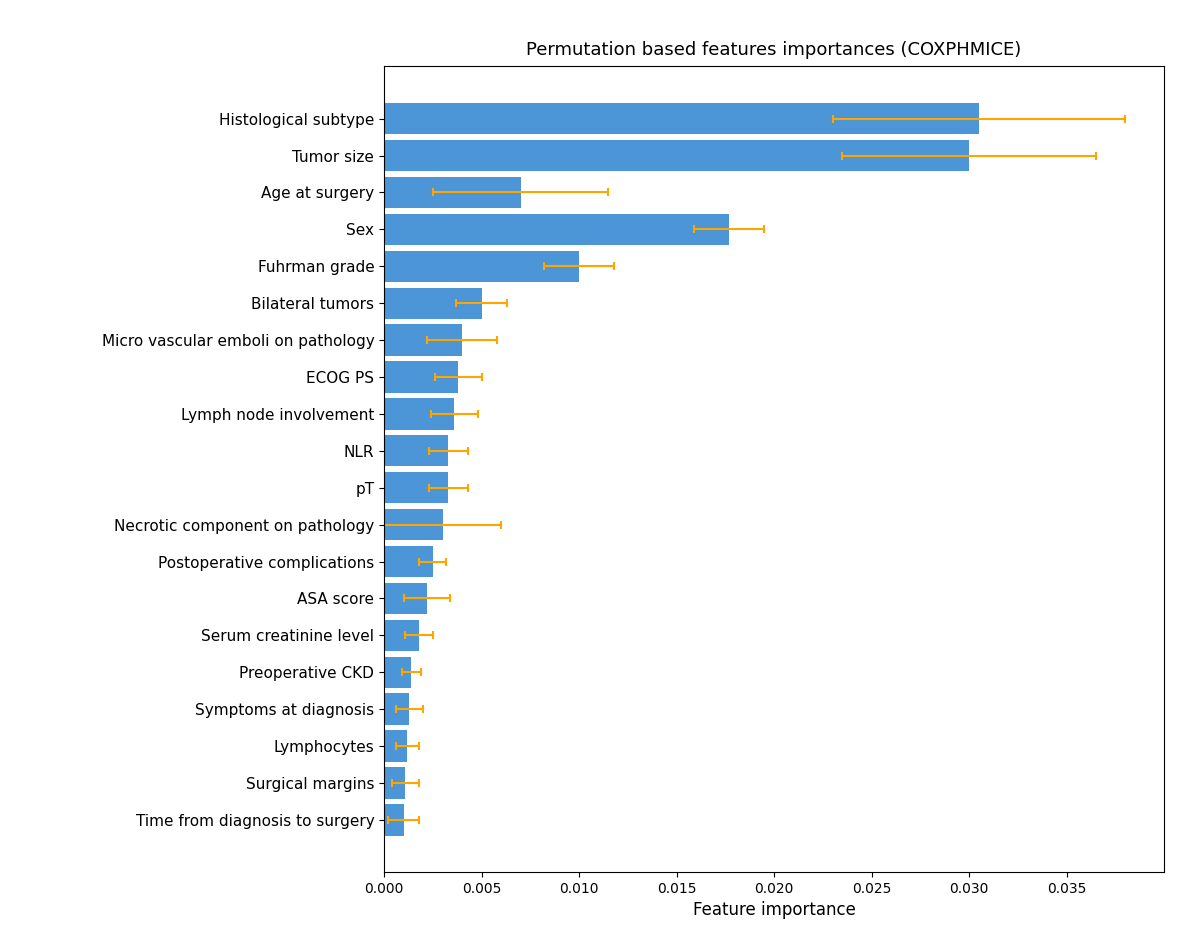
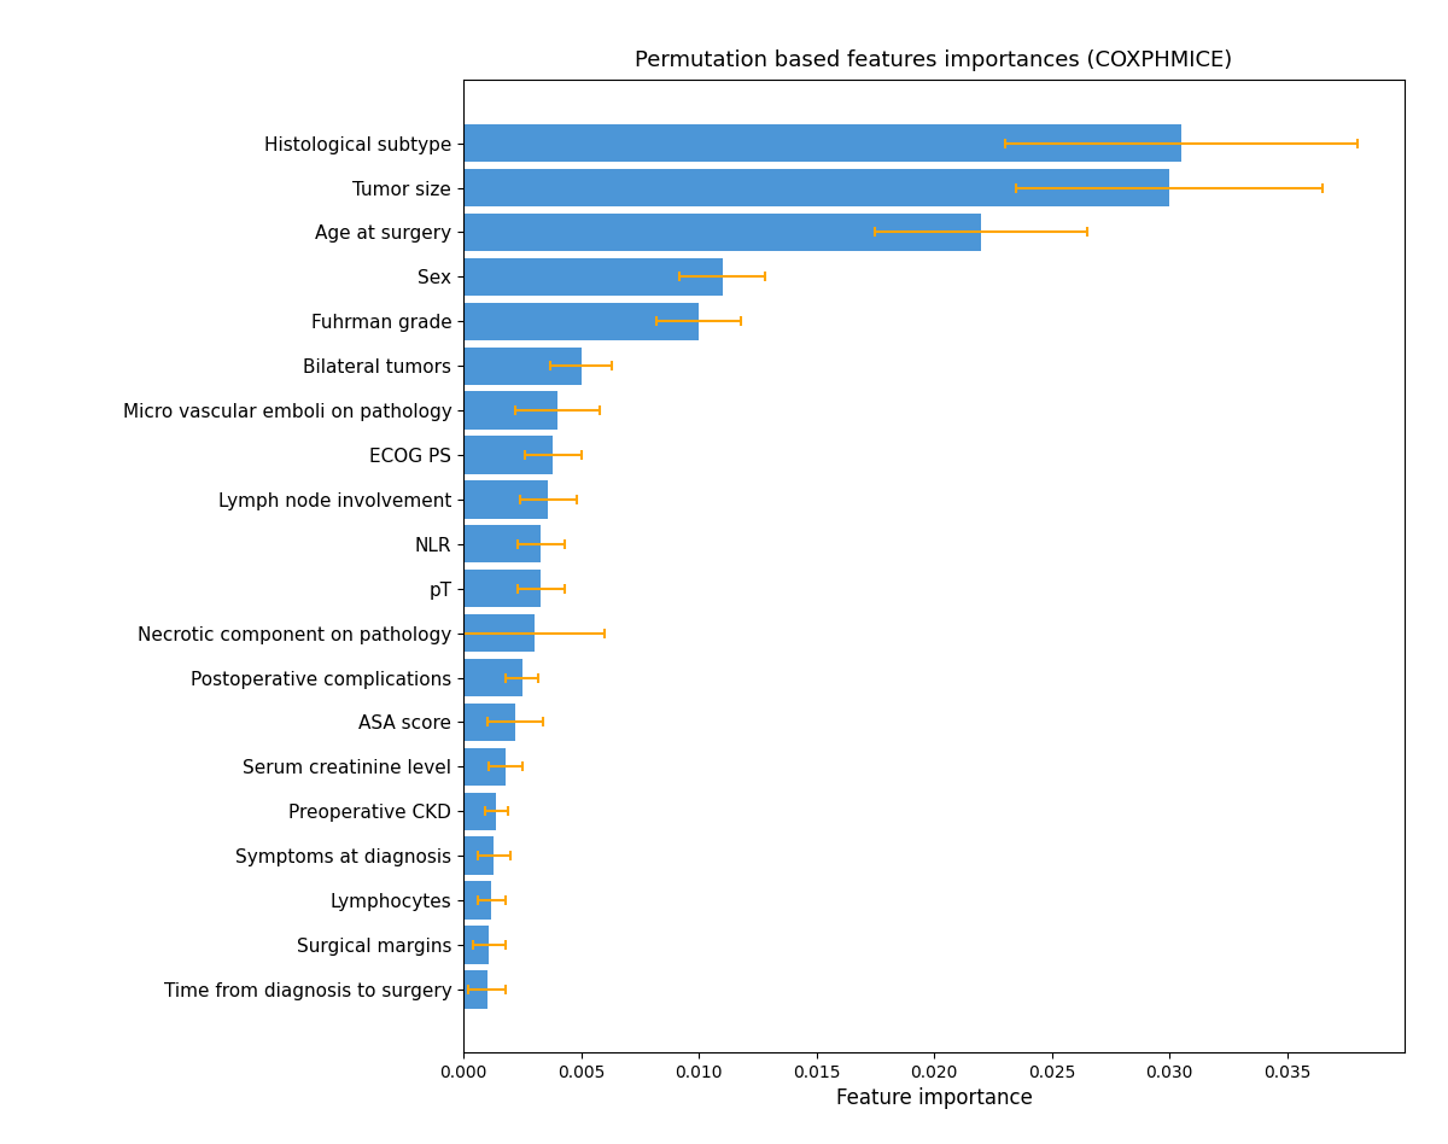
Age at surgery: 0.0070 -> 0.0220
Sex: 0.0177 -> 0.0110
